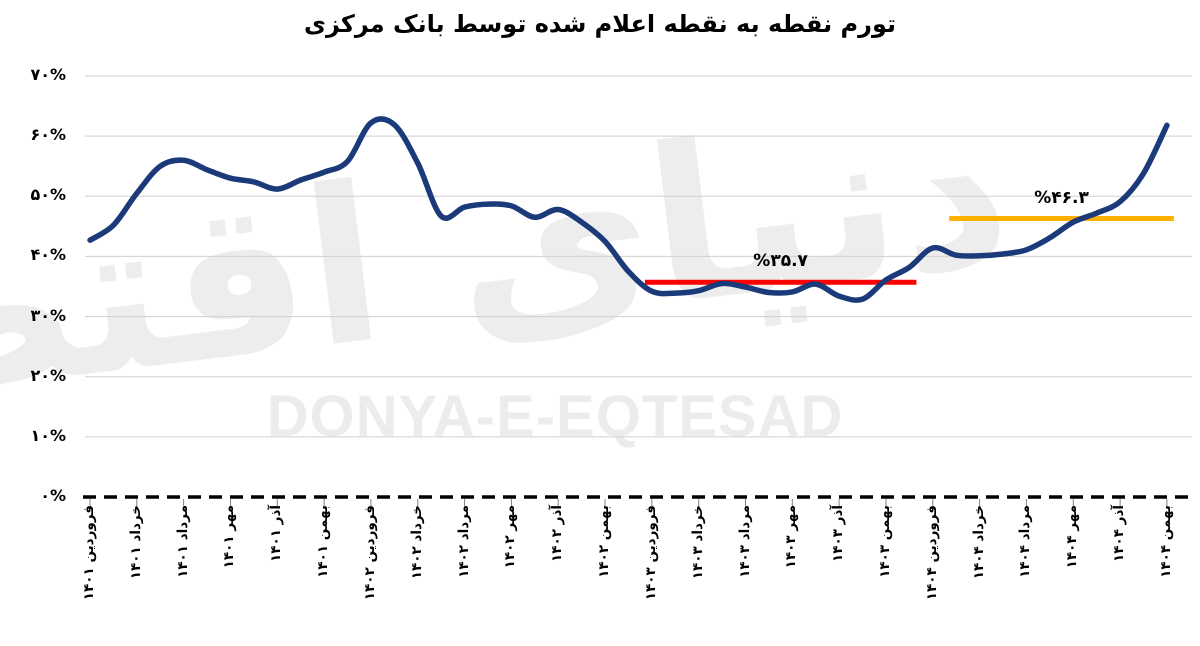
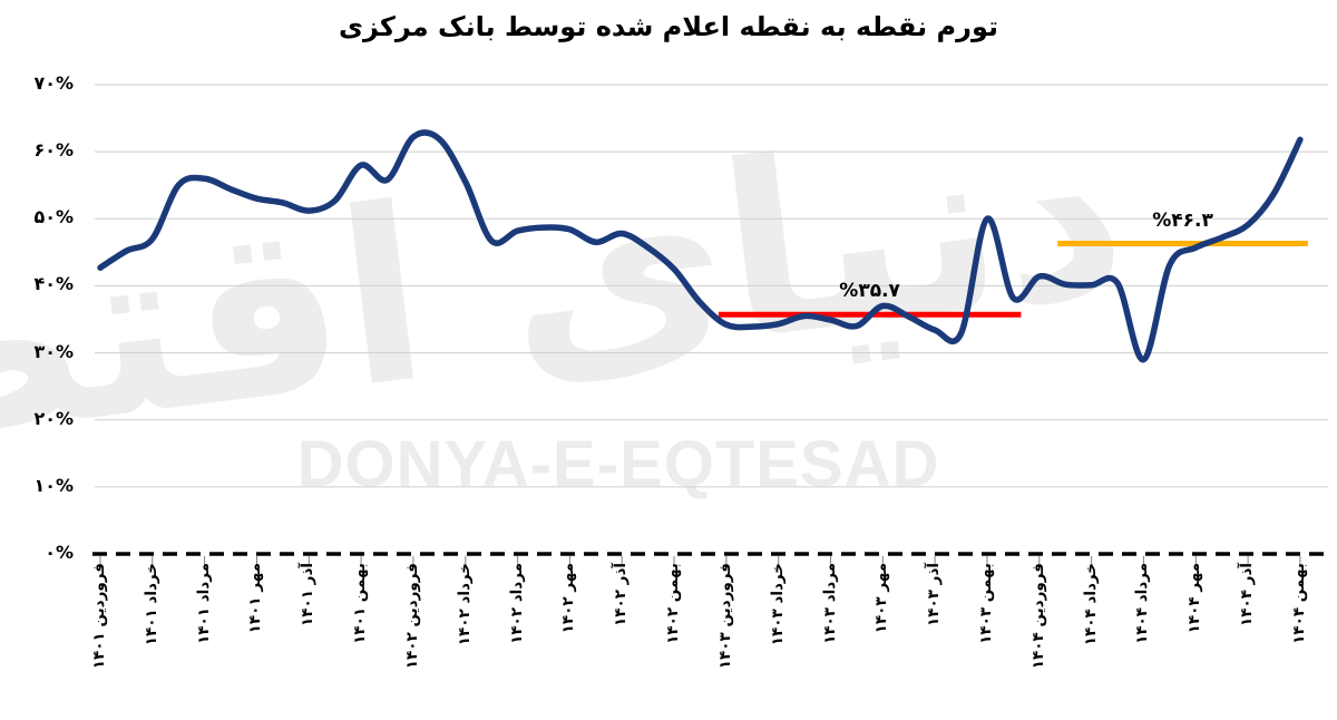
خرداد ۱۴۰۱: 50% -> 47%
بهمن ۱۴۰۱: 54% -> 58%
مهر ۱۴۰۳: 34% -> 37%
بهمن ۱۴۰۳: 36% -> 50%
مرداد ۱۴۰۴: 41% -> 29%
